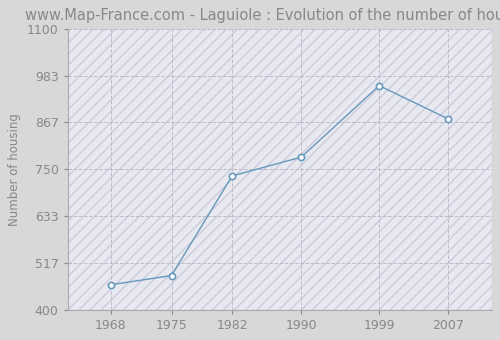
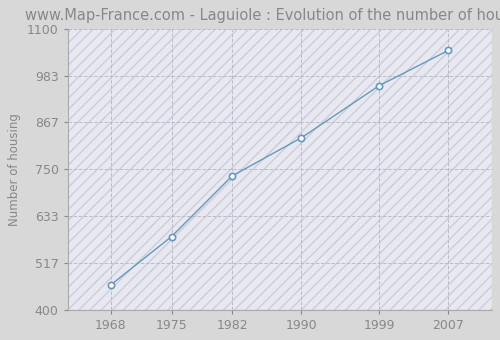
1975: 485 -> 582
1990: 780 -> 828
2007: 875 -> 1046
